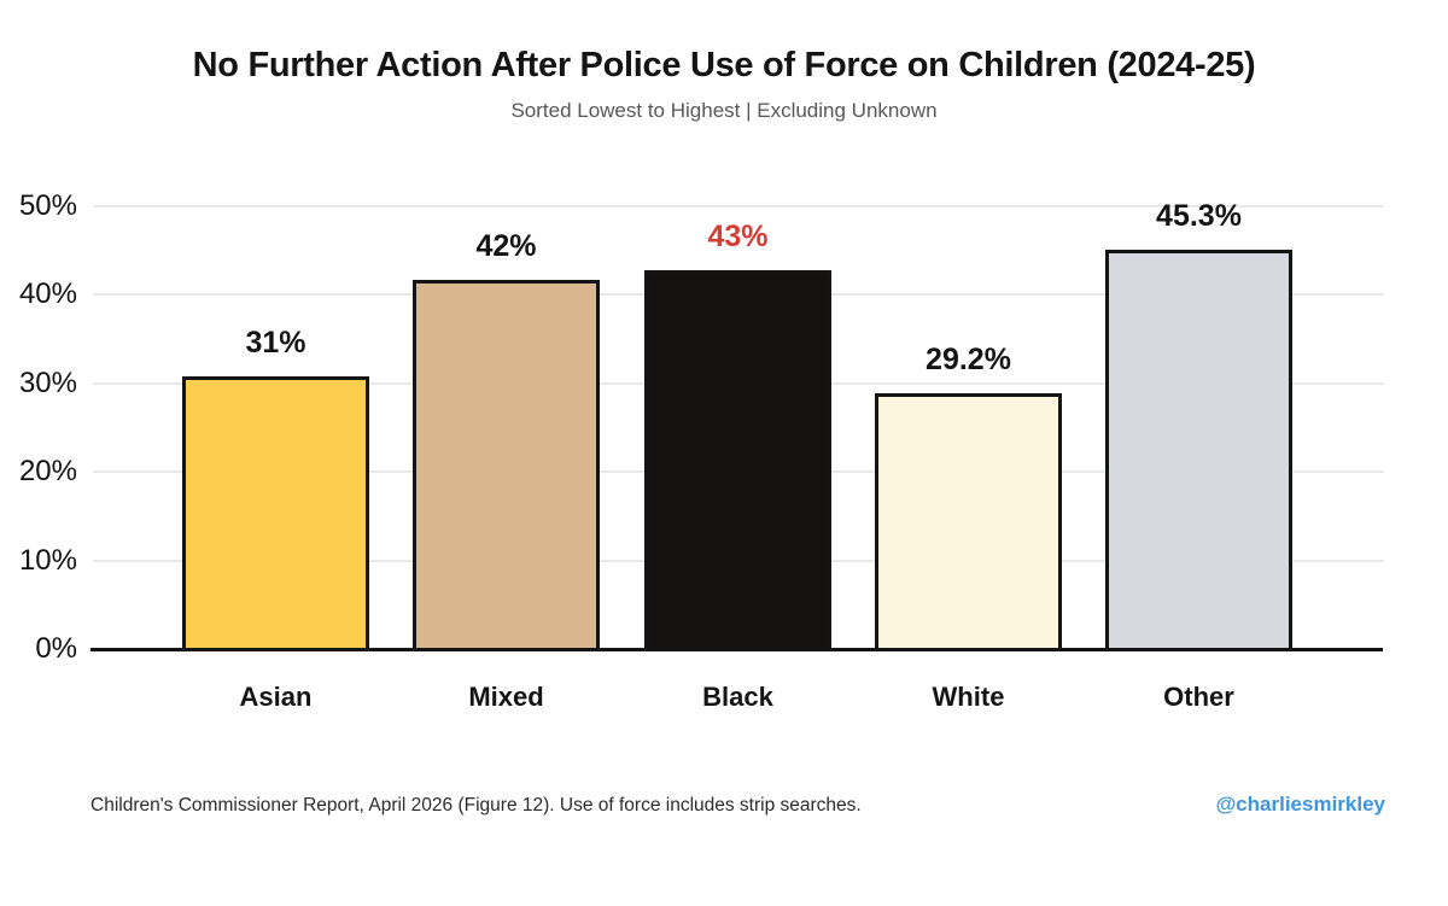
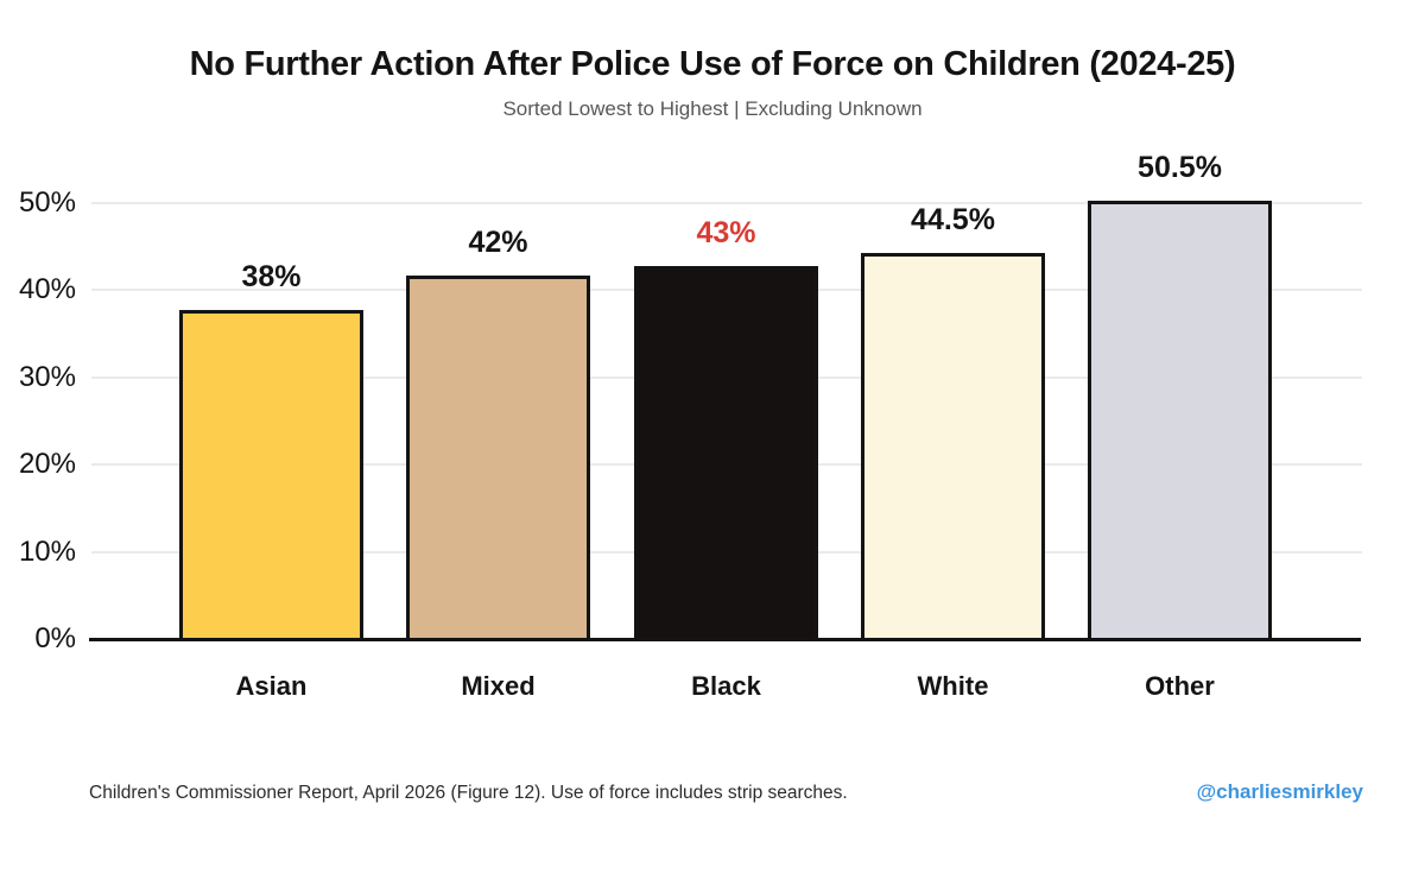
Asian: 31% -> 38%
White: 29.2% -> 44.5%
Other: 45.3% -> 50.5%
